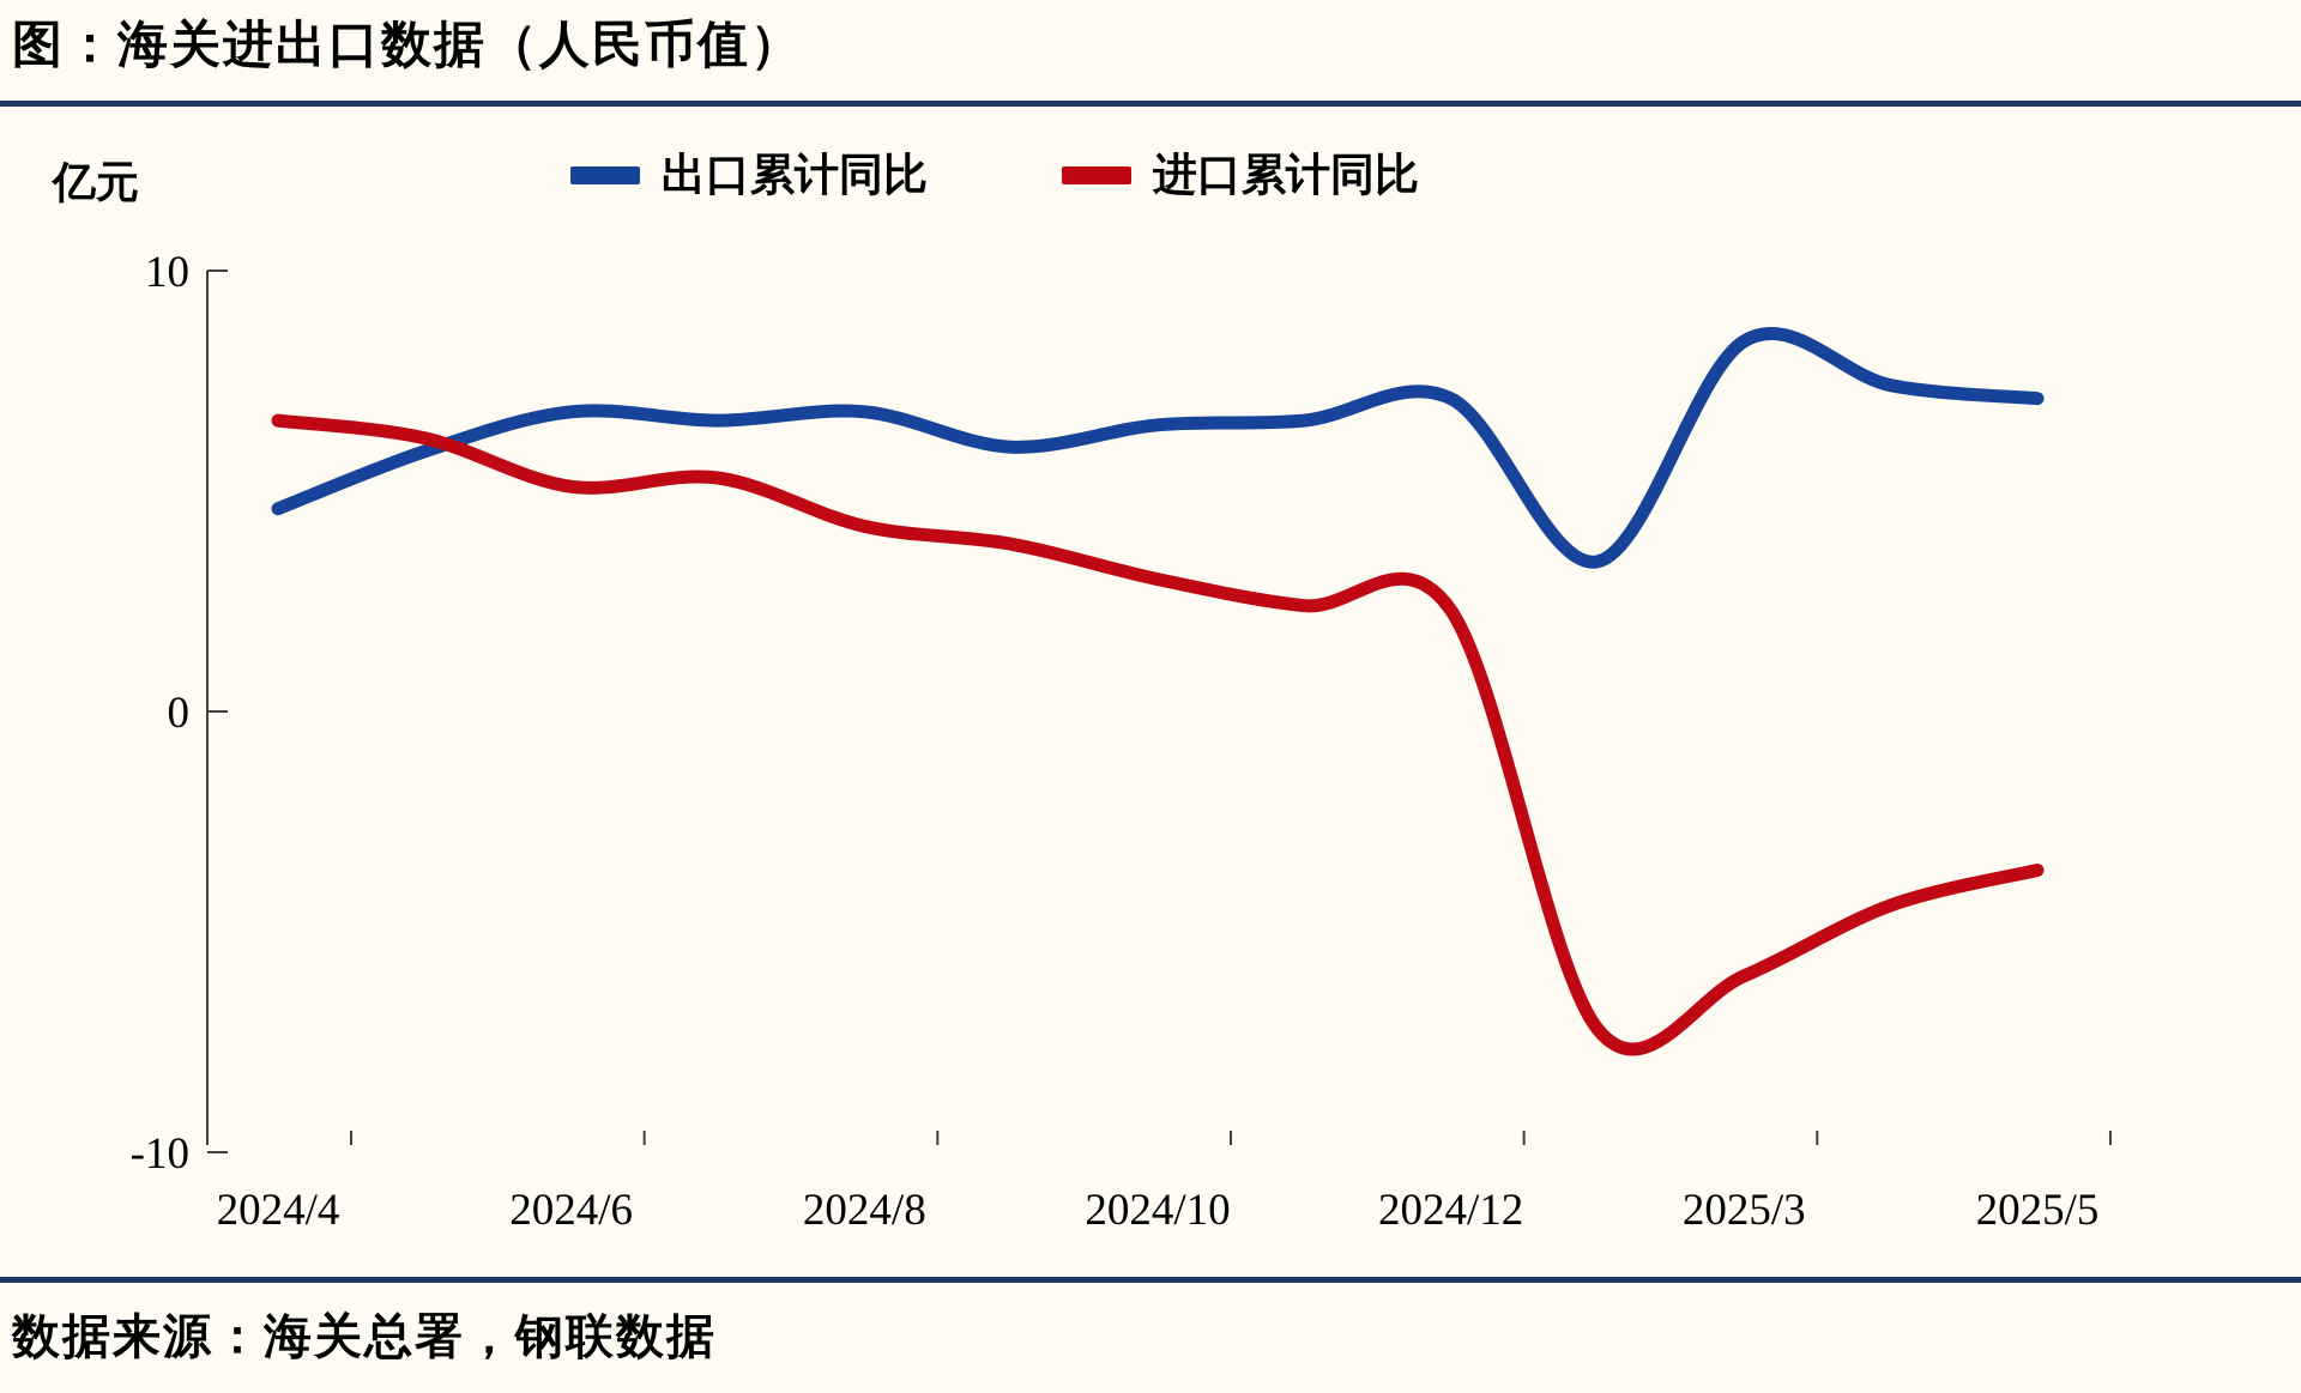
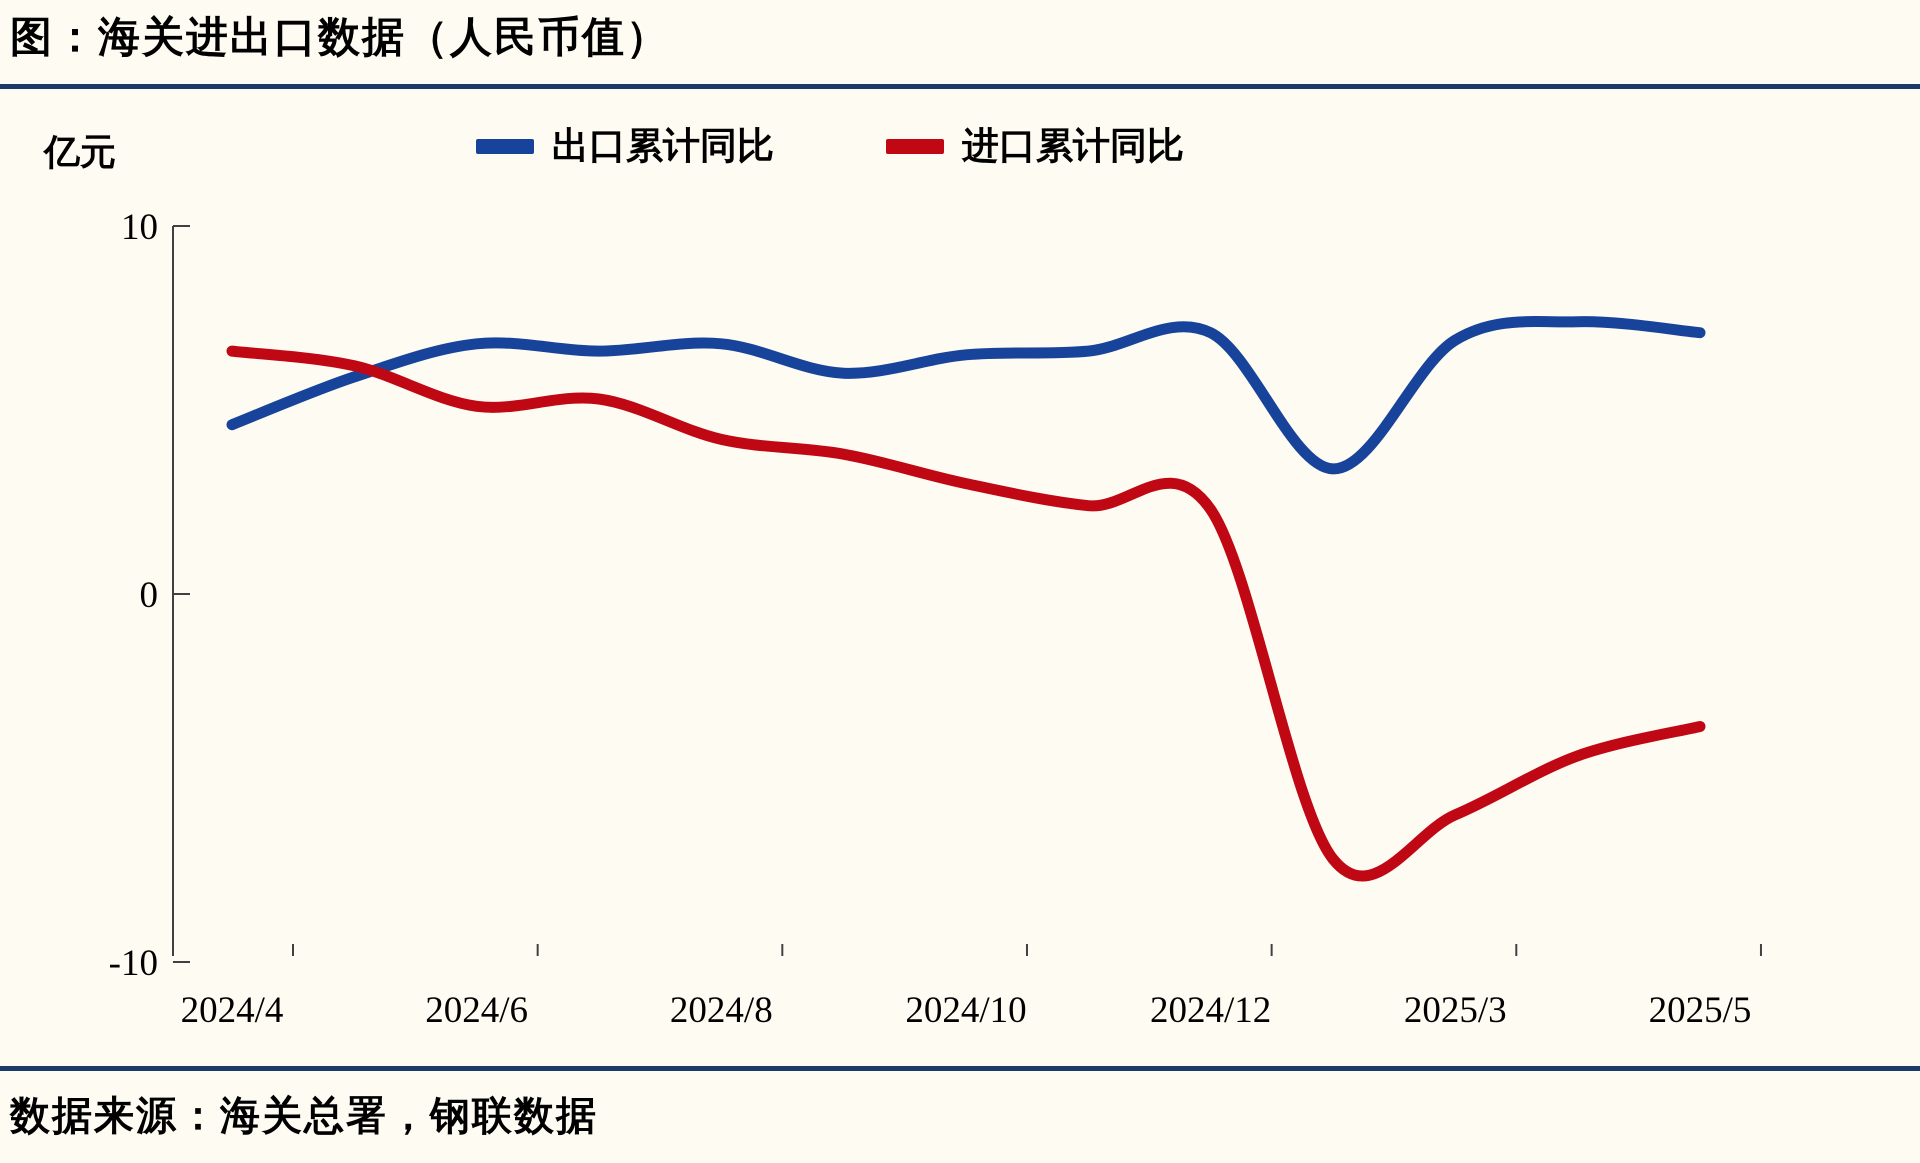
出口累计同比/2025/3: 8.4 -> 6.9
